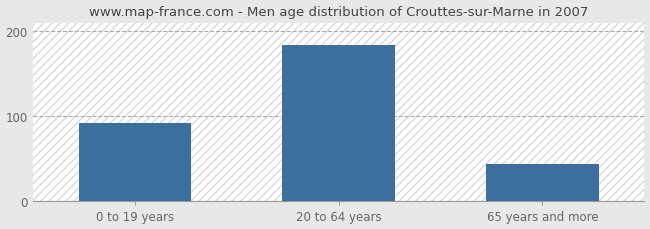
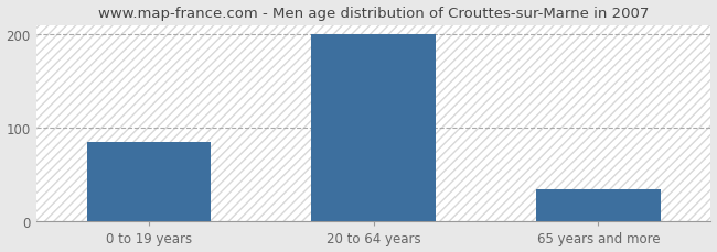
0 to 19 years: 92 -> 85
20 to 64 years: 184 -> 200
65 years and more: 44 -> 35
